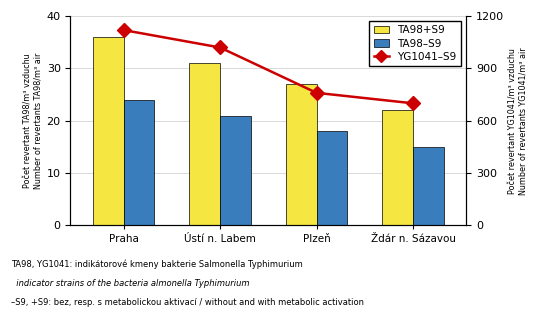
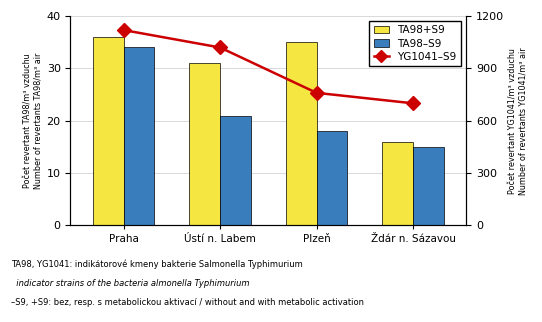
TA98–S9/Praha: 24 -> 34
TA98+S9/Plzeň: 27 -> 35
TA98+S9/Ždár n. Sázavou: 22 -> 16
